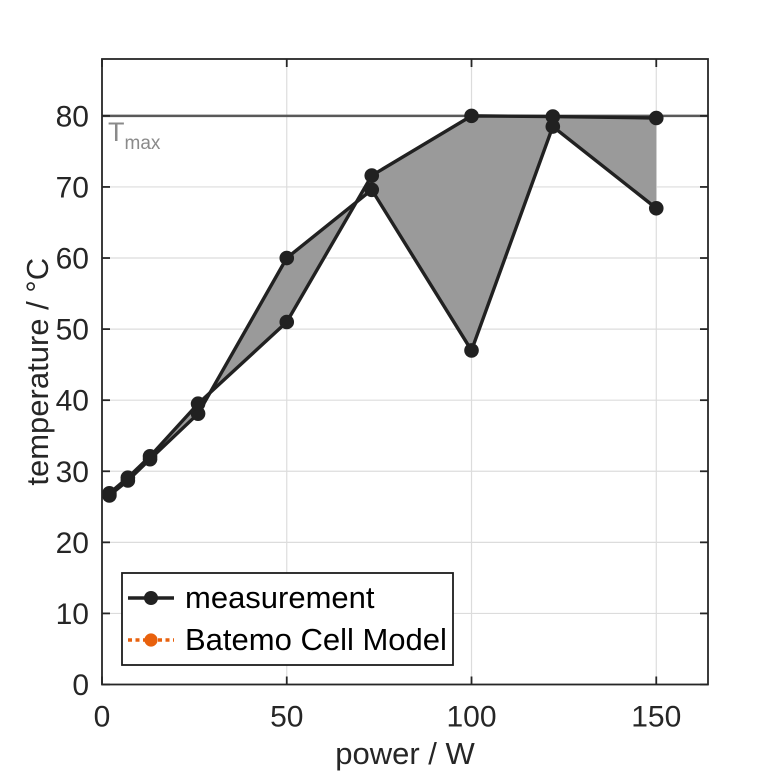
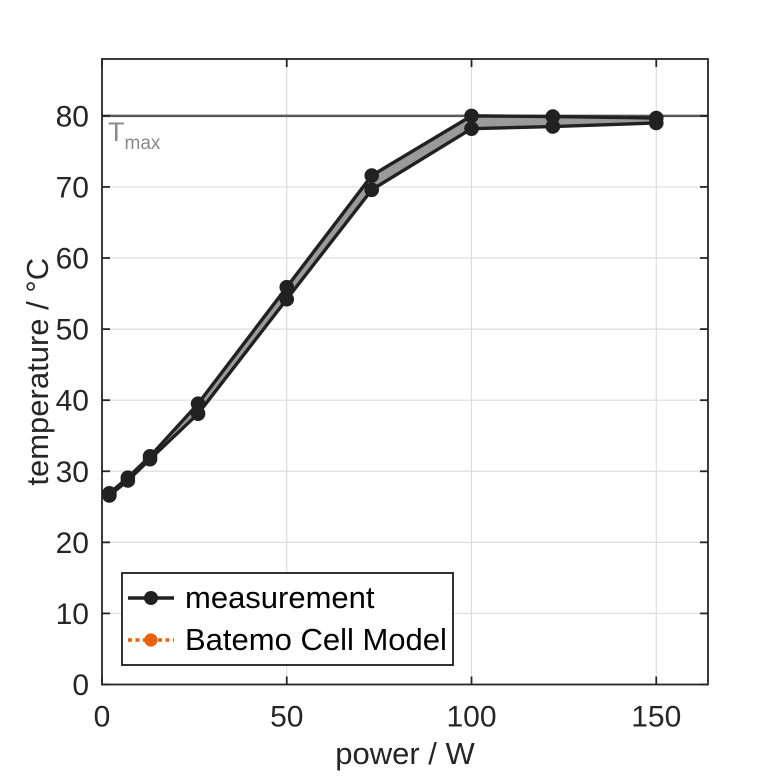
measurement/50: 60 -> 54
Batemo Cell Model/50: 51 -> 56
measurement/100: 47 -> 78
measurement/150: 67 -> 79
